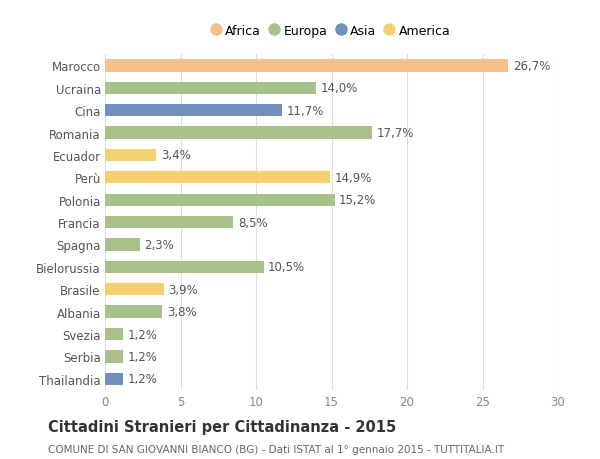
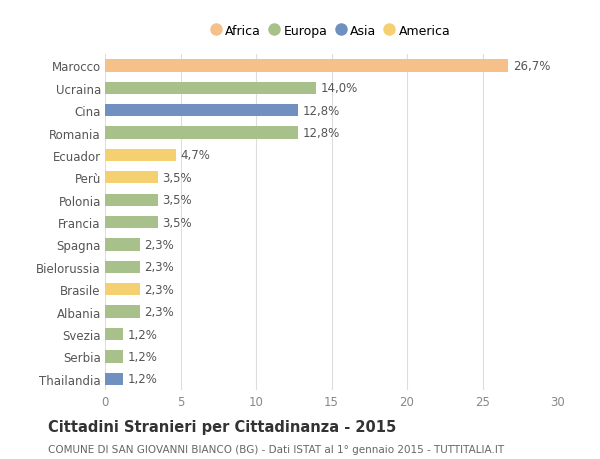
Cina: 11,7% -> 12,8%
Romania: 17,7% -> 12,8%
Ecuador: 3,4% -> 4,7%
Perù: 14,9% -> 3,5%
Polonia: 15,2% -> 3,5%
Francia: 8,5% -> 3,5%
Bielorussia: 10,5% -> 2,3%
Brasile: 3,9% -> 2,3%
Albania: 3,8% -> 2,3%
